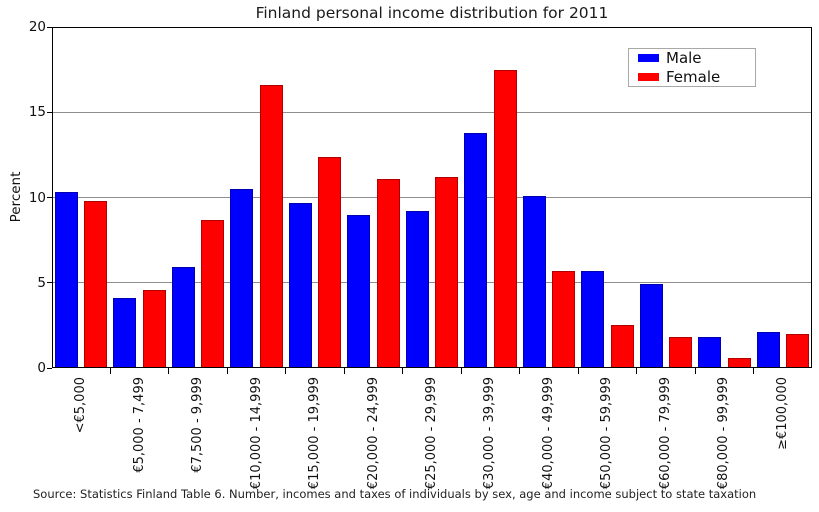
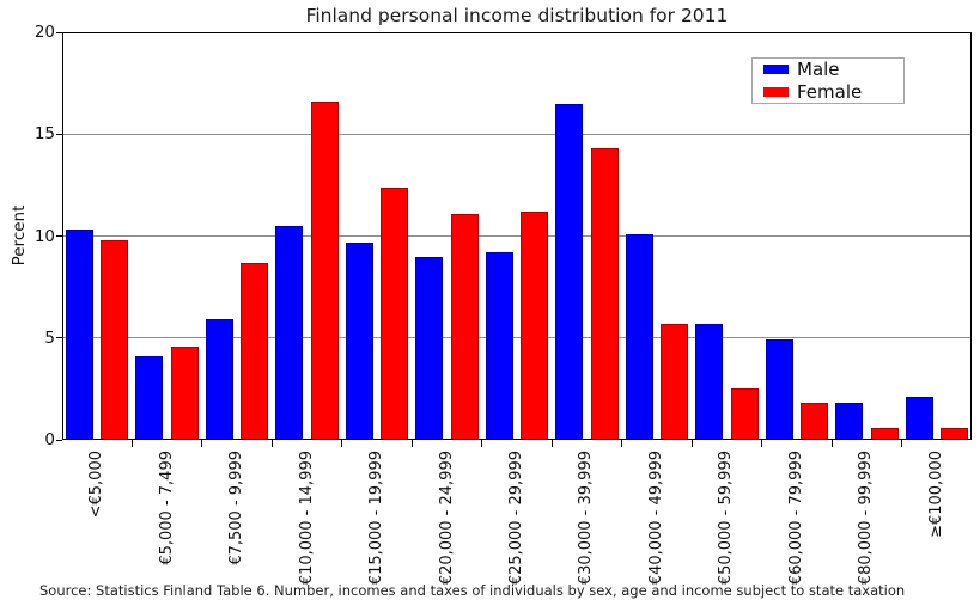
Male/€30,000 - 39,999: 13.8 -> 16.5
Female/€30,000 - 39,999: 17.5 -> 14.3
Female/≥€100,000: 2.0 -> 0.6
